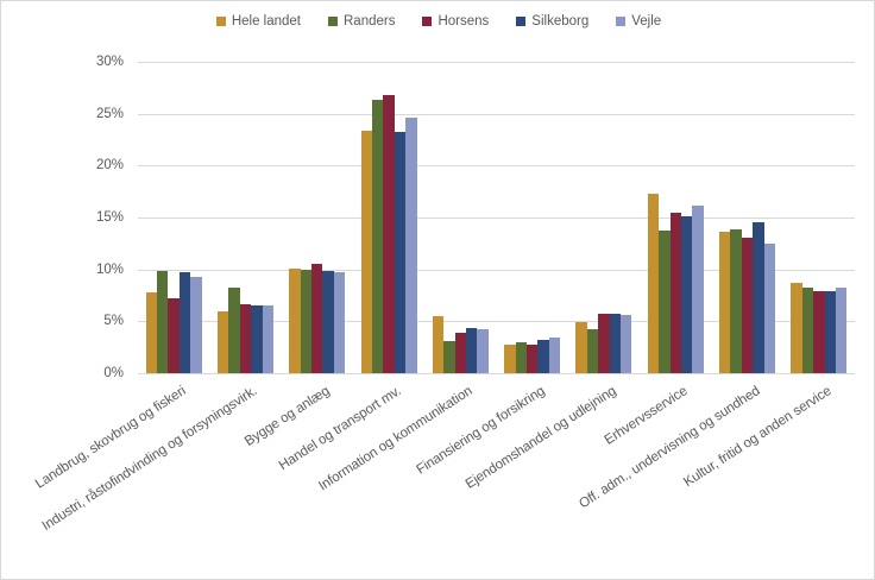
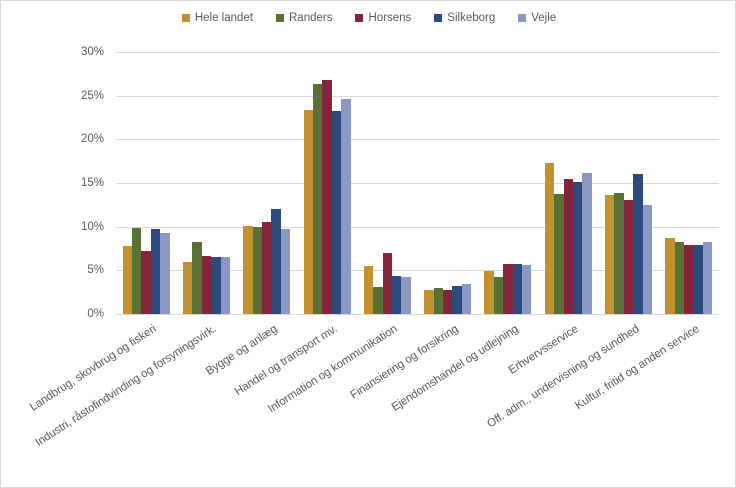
Silkeborg/Bygge og anlæg: 10% -> 12%
Horsens/Information og kommunikation: 4% -> 7%
Silkeborg/Off. adm., undervisning og sundhed: 15% -> 16%
